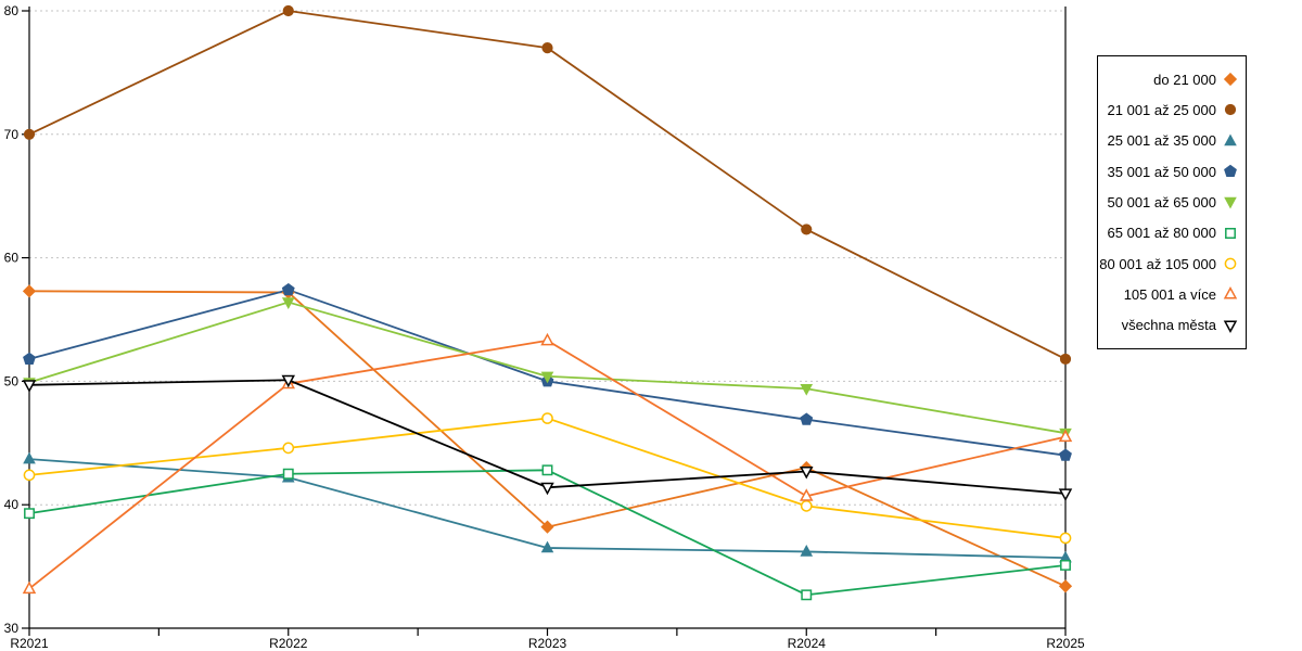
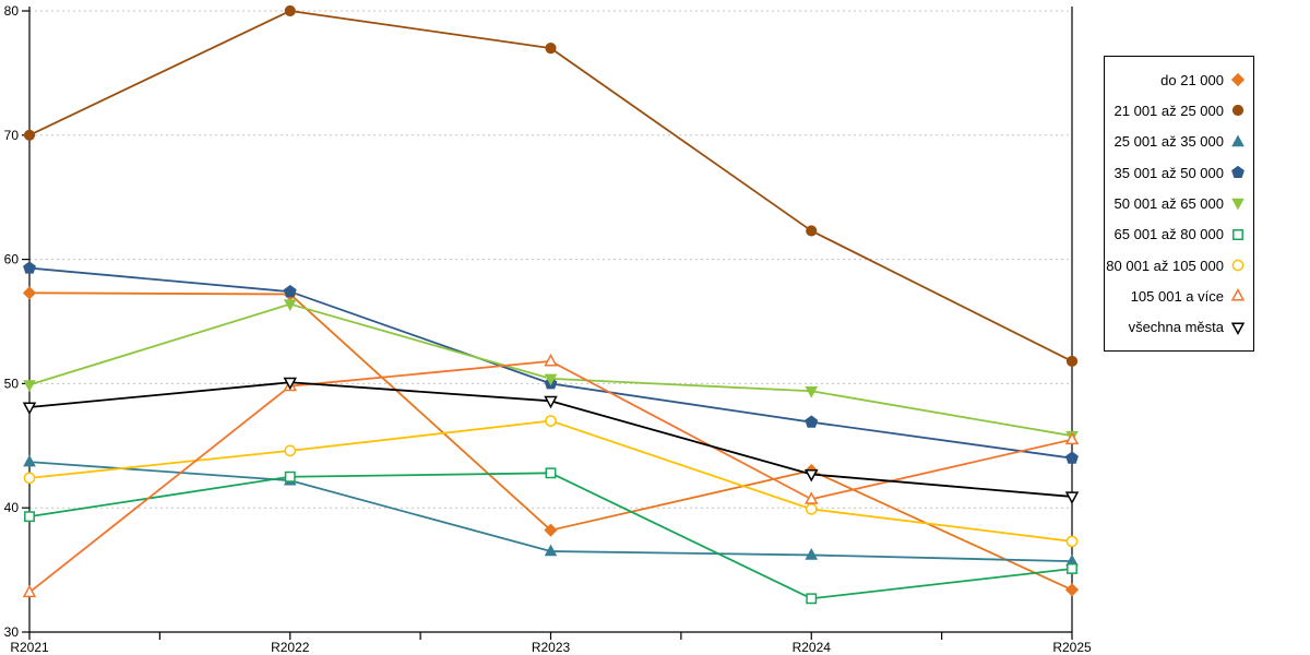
35 001 až 50 000/R2021: 51.8 -> 59.3
všechna města/R2021: 49.7 -> 48.1
105 001 a více/R2023: 53.3 -> 51.8
všechna města/R2023: 41.4 -> 48.6
